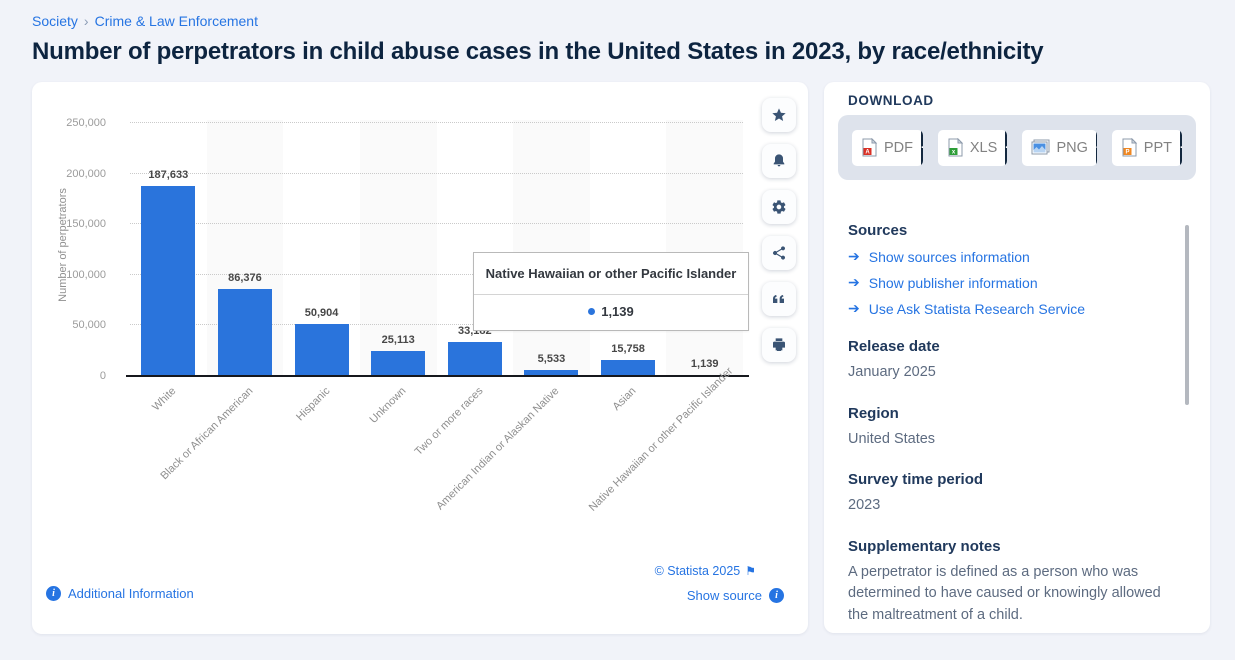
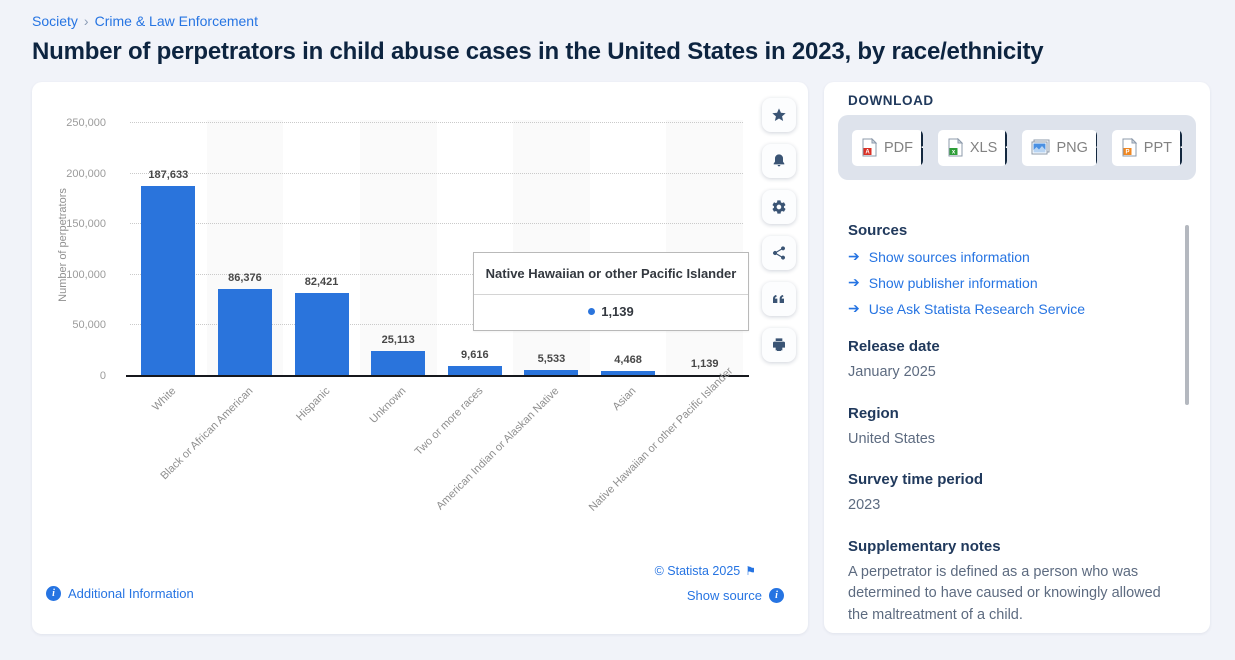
Hispanic: 50,904 -> 82,421
Two or more races: 33,182 -> 9,616
Asian: 15,758 -> 4,468
